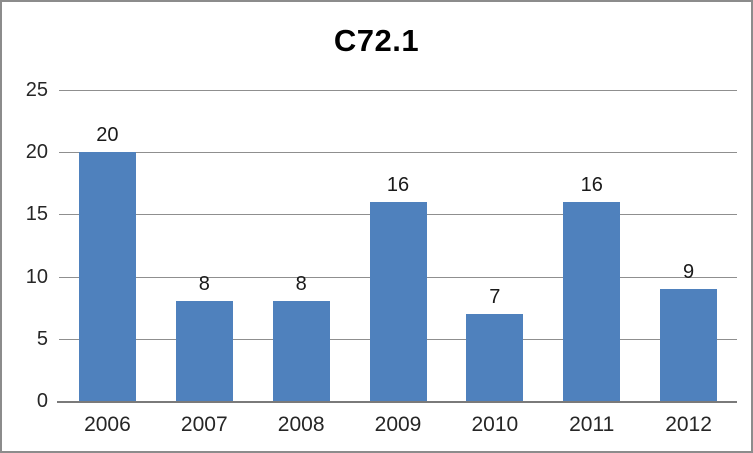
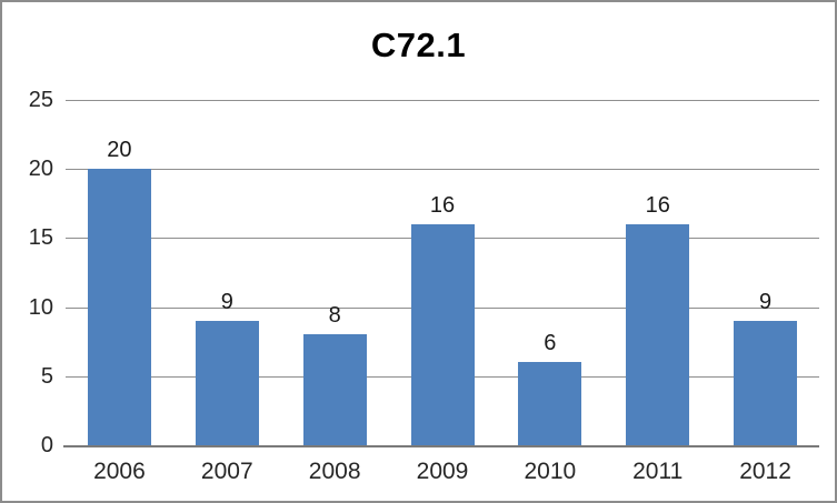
2007: 8 -> 9
2010: 7 -> 6
